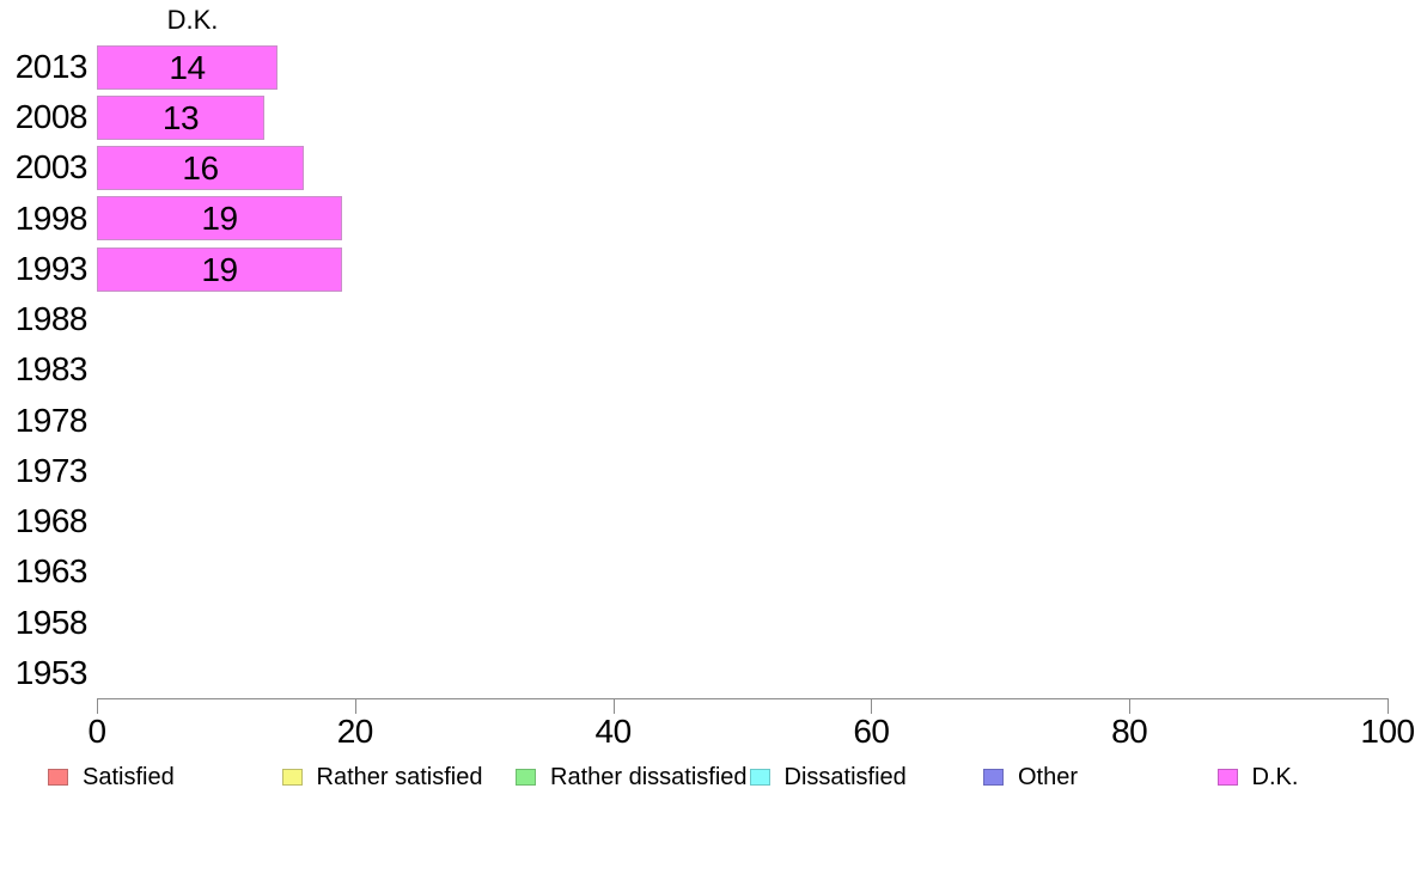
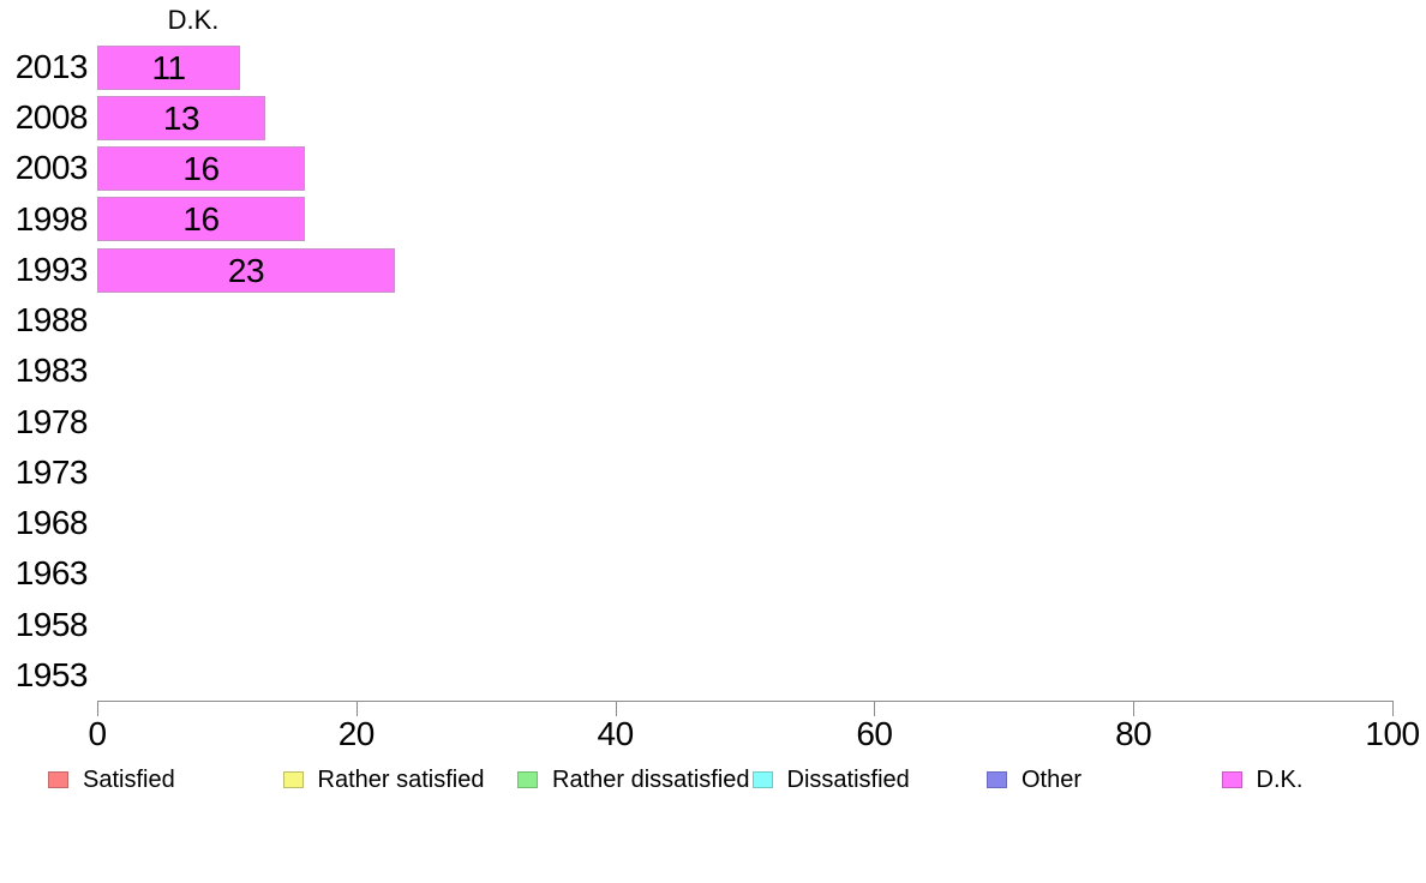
2013: 14 -> 11
1998: 19 -> 16
1993: 19 -> 23
